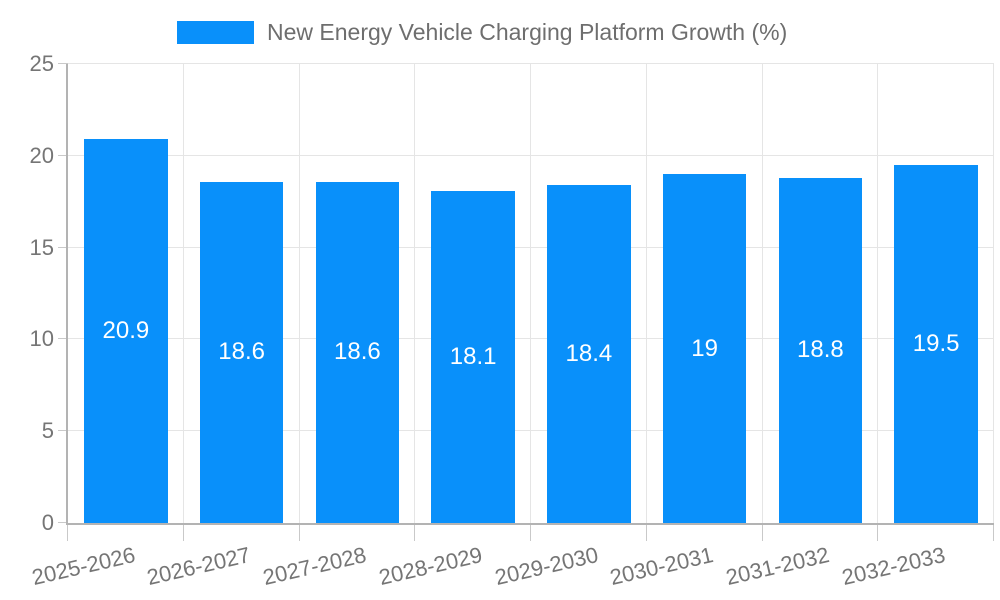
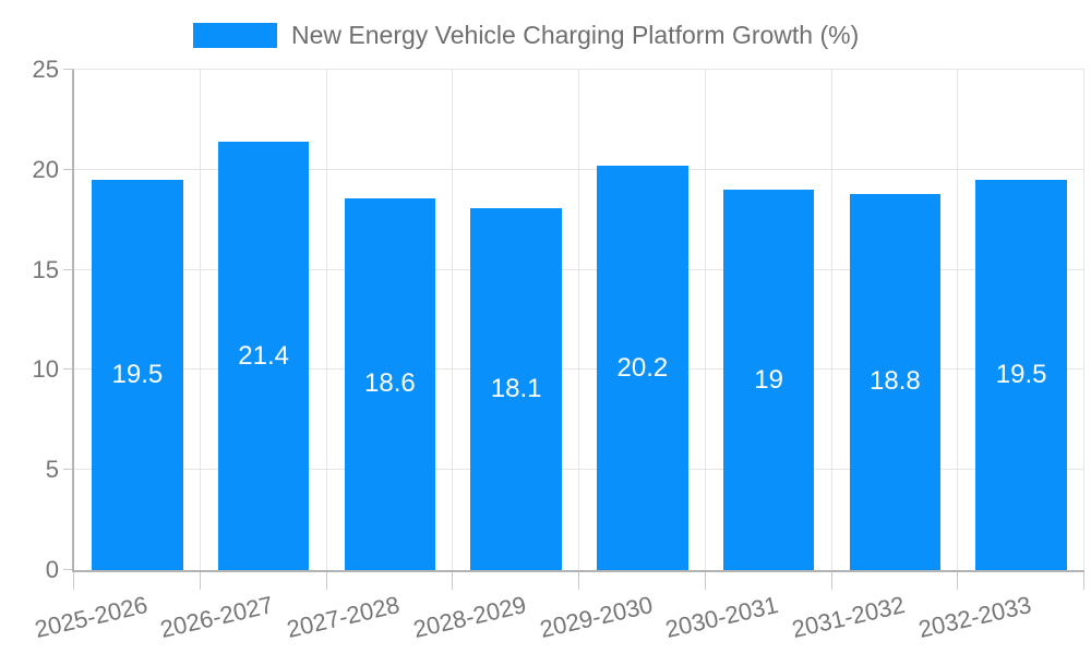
2025-2026: 20.9 -> 19.5
2026-2027: 18.6 -> 21.4
2029-2030: 18.4 -> 20.2
